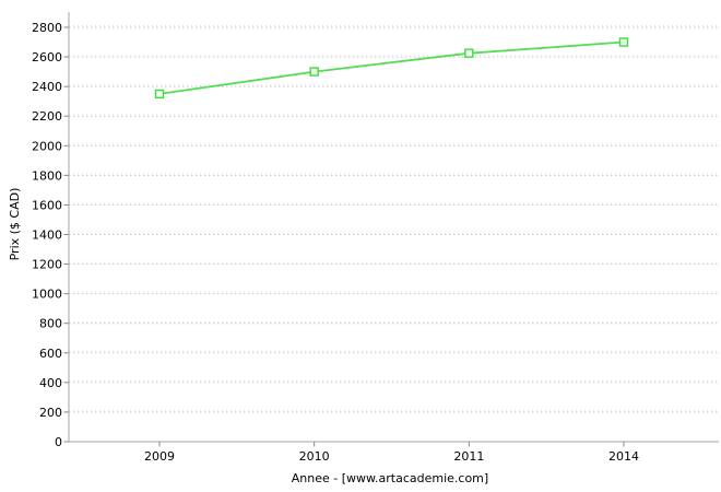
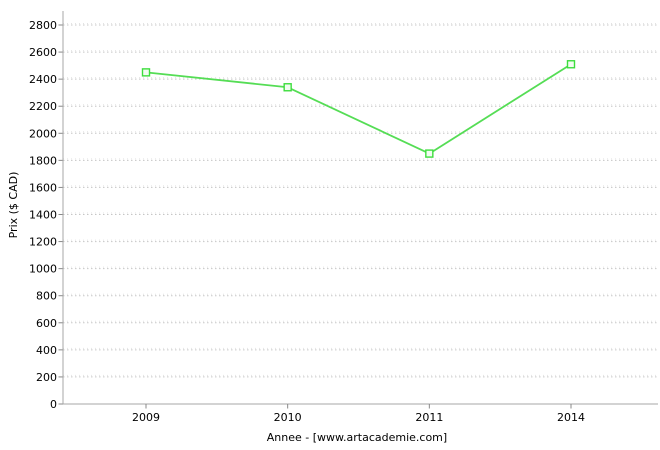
2009: 2350 -> 2450
2010: 2500 -> 2340
2011: 2620 -> 1850
2014: 2700 -> 2510
